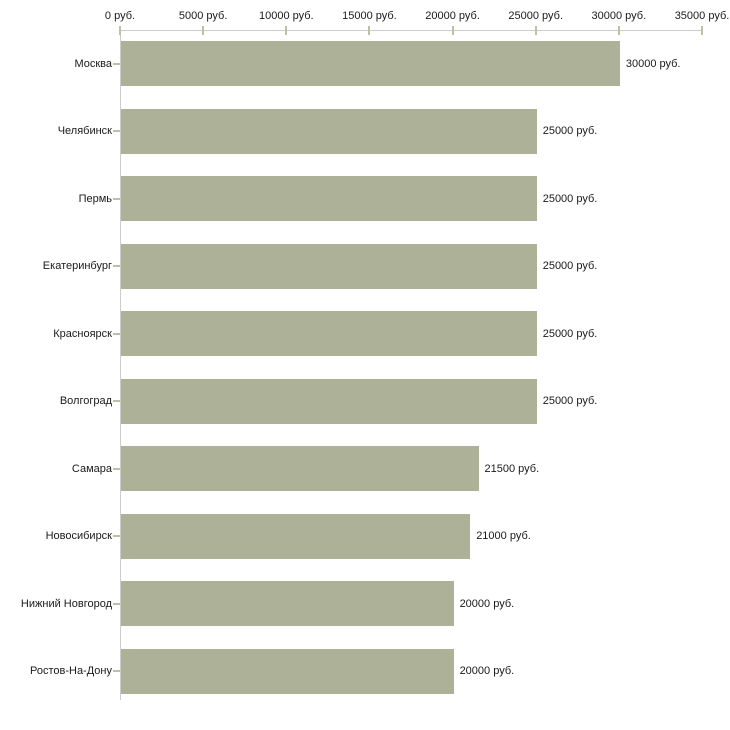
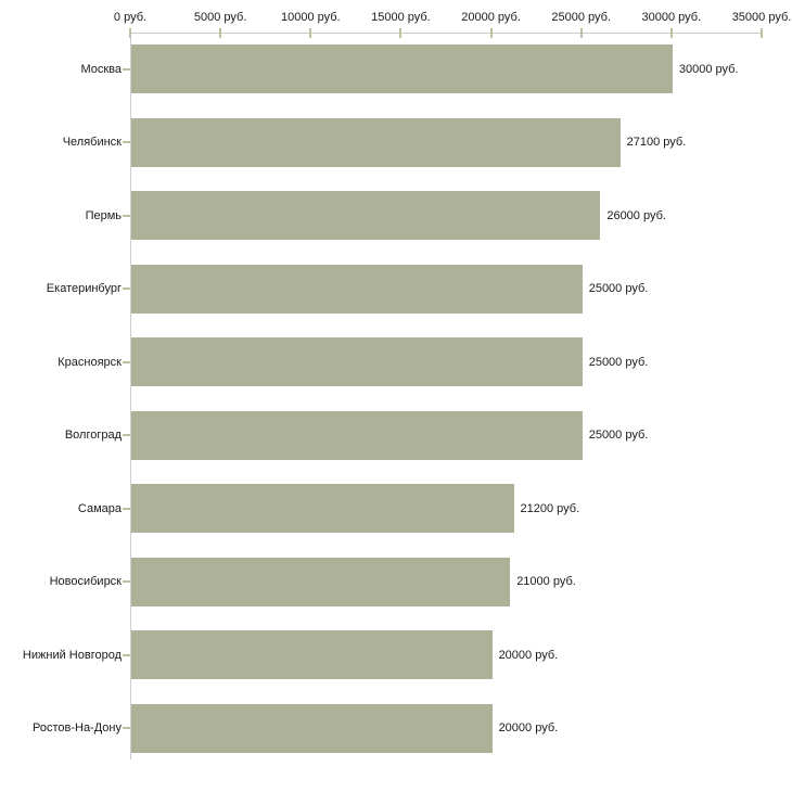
Челябинск: 25000 -> 27100
Пермь: 25000 -> 26000
Самара: 21500 -> 21200
